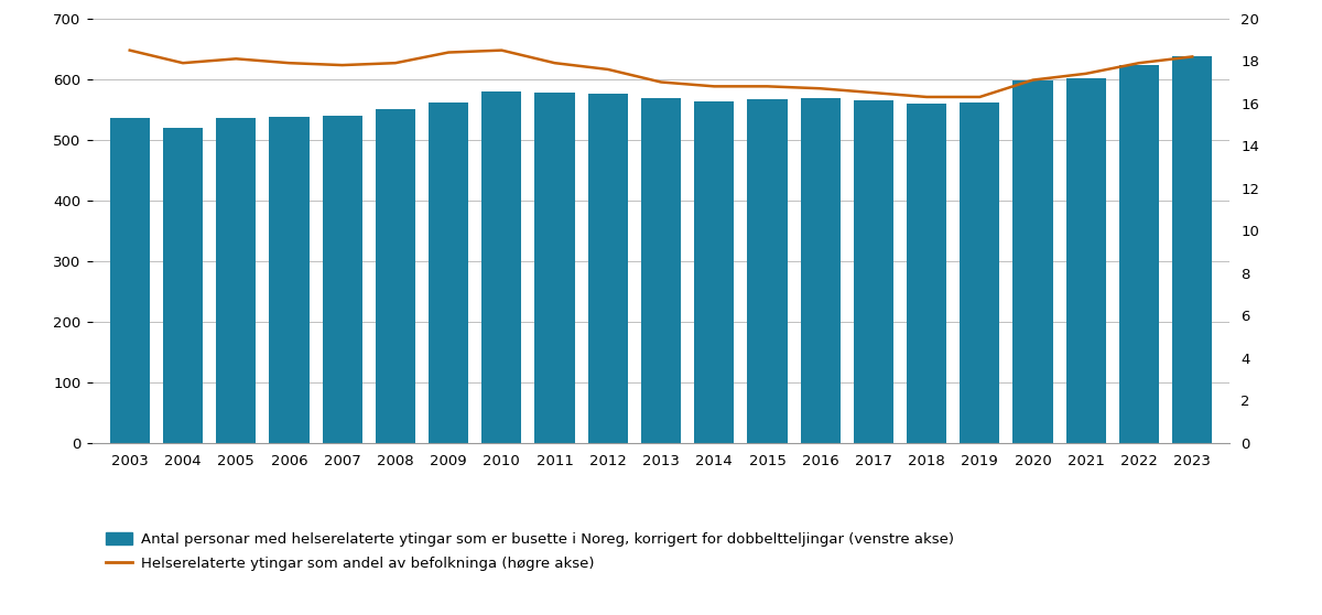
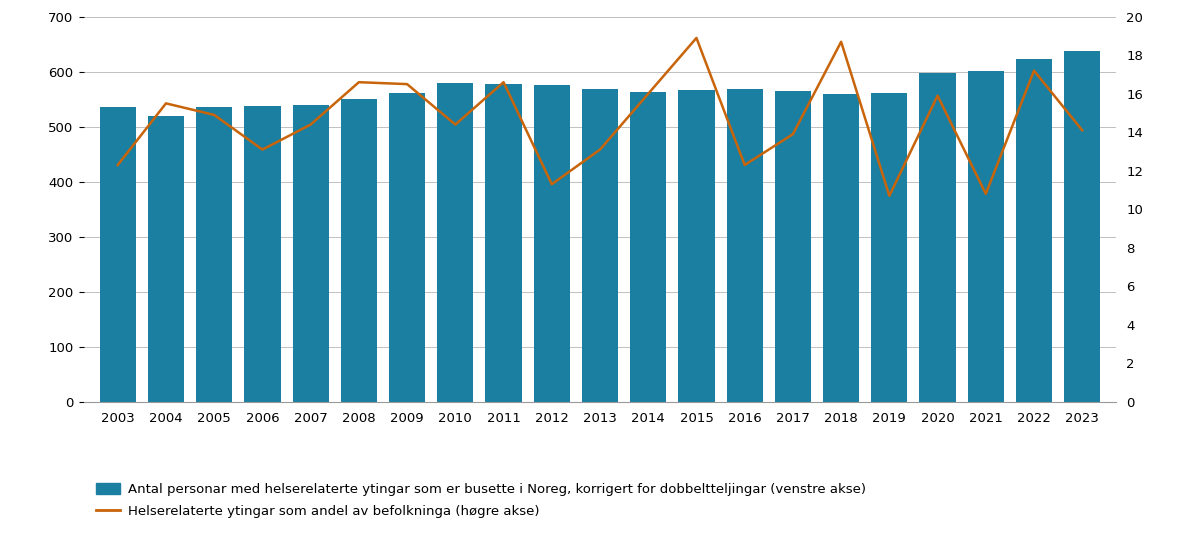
Helserelaterte ytingar som andel av befolkninga (høgre akse)/2003: 18.5 -> 12.3
Helserelaterte ytingar som andel av befolkninga (høgre akse)/2004: 17.9 -> 15.5
Helserelaterte ytingar som andel av befolkninga (høgre akse)/2005: 18.1 -> 14.9
Helserelaterte ytingar som andel av befolkninga (høgre akse)/2006: 17.9 -> 13.1
Helserelaterte ytingar som andel av befolkninga (høgre akse)/2007: 17.8 -> 14.4
Helserelaterte ytingar som andel av befolkninga (høgre akse)/2008: 17.9 -> 16.6
Helserelaterte ytingar som andel av befolkninga (høgre akse)/2009: 18.4 -> 16.5
Helserelaterte ytingar som andel av befolkninga (høgre akse)/2010: 18.5 -> 14.4
Helserelaterte ytingar som andel av befolkninga (høgre akse)/2011: 17.9 -> 16.6
Helserelaterte ytingar som andel av befolkninga (høgre akse)/2012: 17.6 -> 11.3
Helserelaterte ytingar som andel av befolkninga (høgre akse)/2013: 17.0 -> 13.1
Helserelaterte ytingar som andel av befolkninga (høgre akse)/2014: 16.8 -> 16.0
Helserelaterte ytingar som andel av befolkninga (høgre akse)/2015: 16.8 -> 18.9
Helserelaterte ytingar som andel av befolkninga (høgre akse)/2016: 16.7 -> 12.3
Helserelaterte ytingar som andel av befolkninga (høgre akse)/2017: 16.5 -> 13.9
Helserelaterte ytingar som andel av befolkninga (høgre akse)/2018: 16.3 -> 18.7
Helserelaterte ytingar som andel av befolkninga (høgre akse)/2019: 16.3 -> 10.7
Helserelaterte ytingar som andel av befolkninga (høgre akse)/2020: 17.1 -> 15.9
Helserelaterte ytingar som andel av befolkninga (høgre akse)/2021: 17.4 -> 10.8
Helserelaterte ytingar som andel av befolkninga (høgre akse)/2022: 17.9 -> 17.2
Helserelaterte ytingar som andel av befolkninga (høgre akse)/2023: 18.2 -> 14.1
